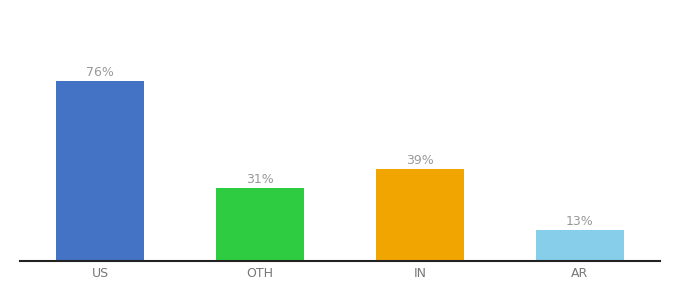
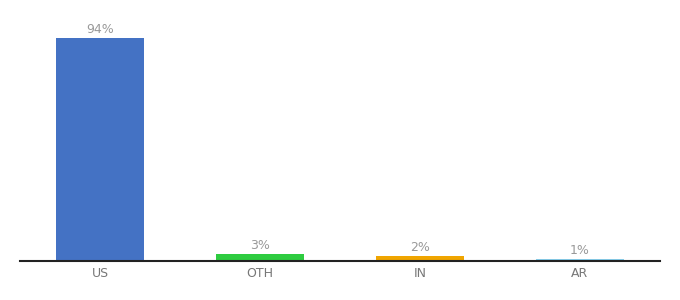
US: 76% -> 94%
OTH: 31% -> 3%
IN: 39% -> 2%
AR: 13% -> 1%
